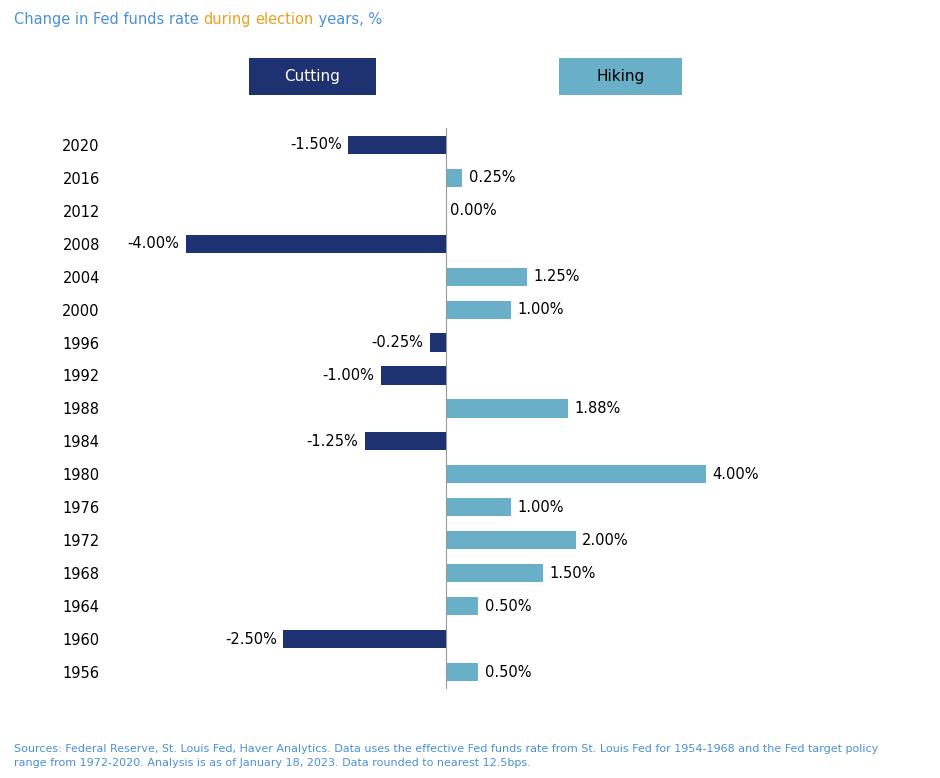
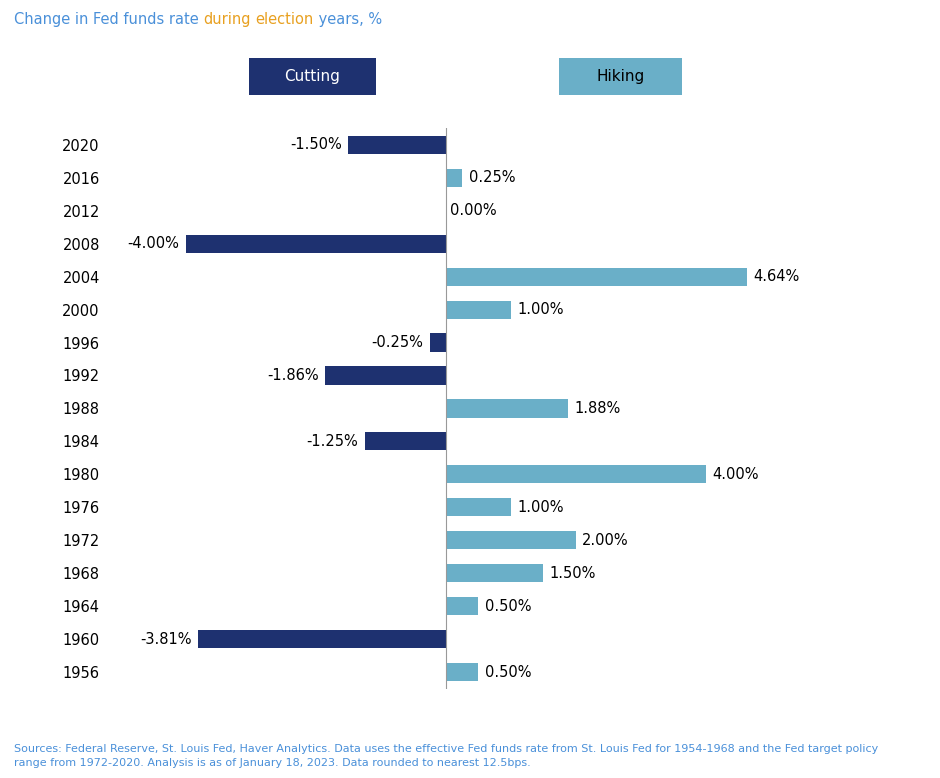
2004: 1.25% -> 4.64%
1992: -1.00% -> -1.86%
1960: -2.50% -> -3.81%
